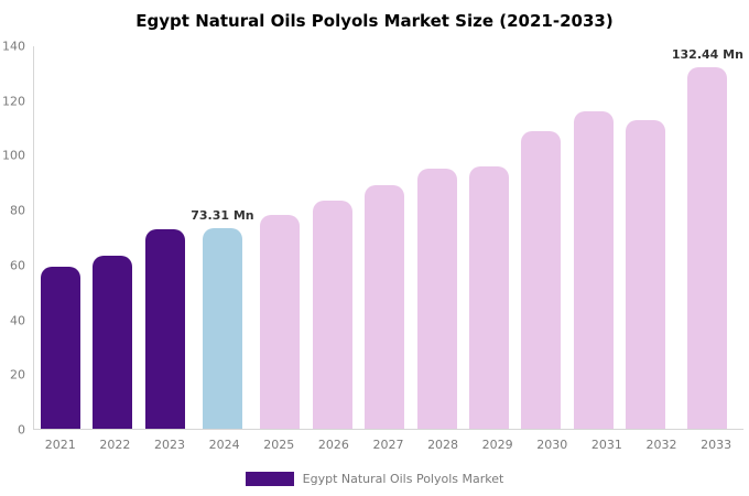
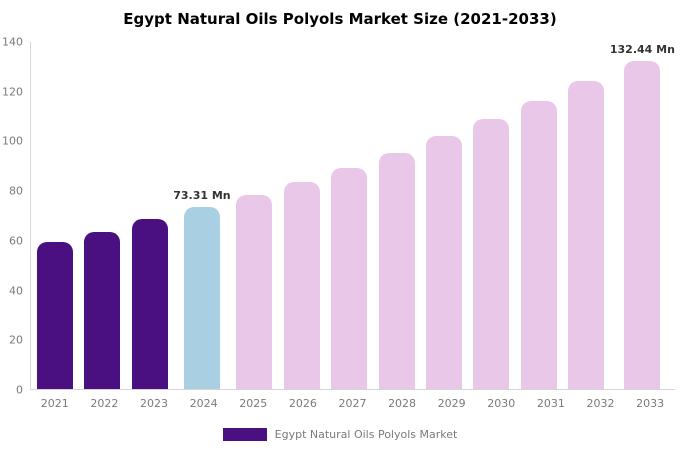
2023: 73 -> 68
2029: 96 -> 102
2032: 113 -> 124
